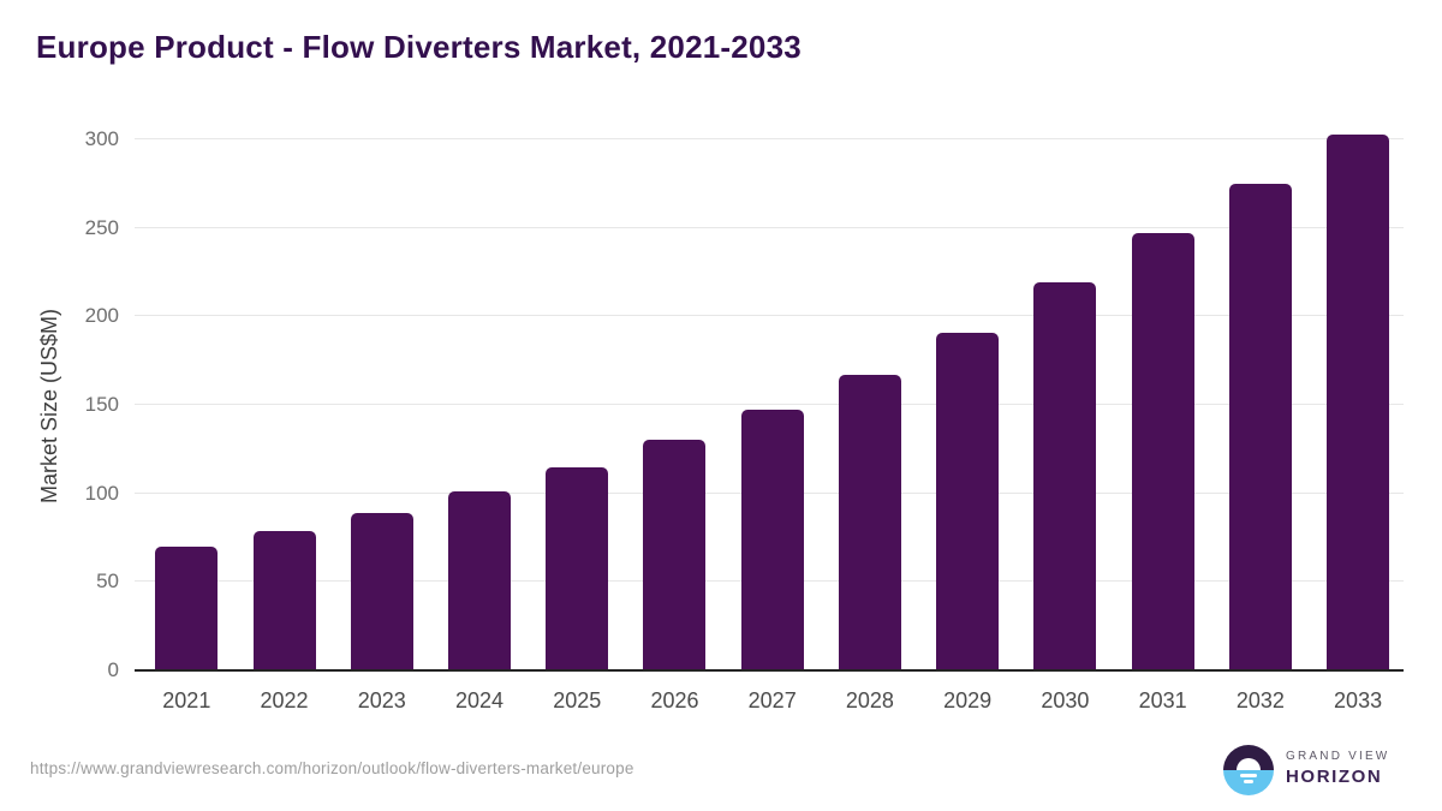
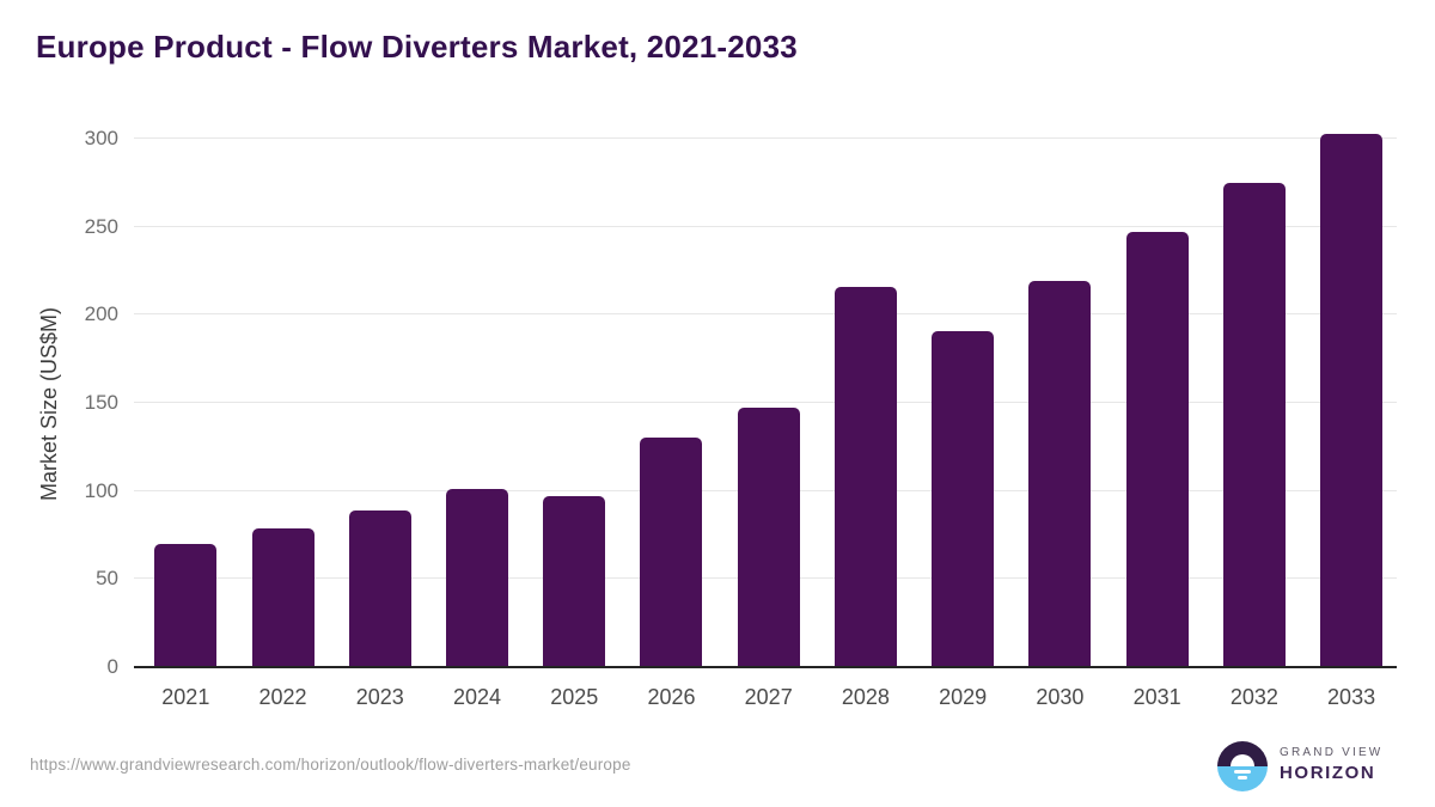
2025: 115 -> 97
2028: 167 -> 216
